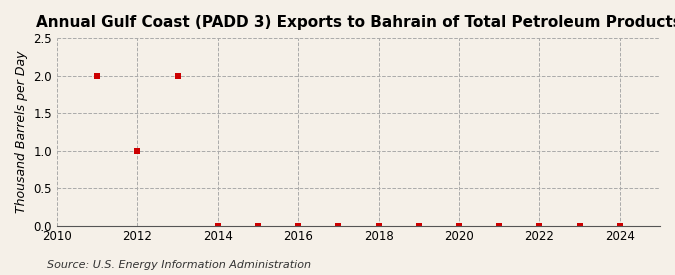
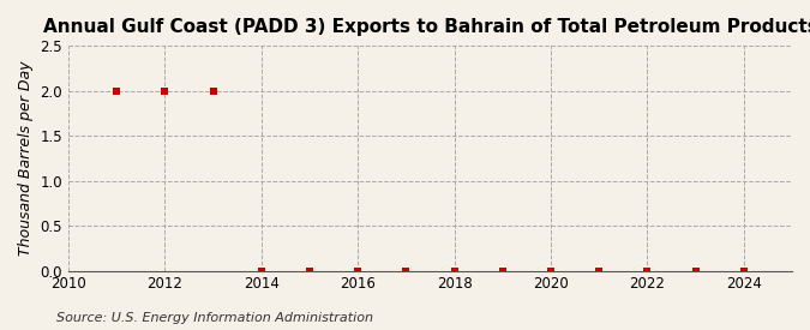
2012: 1 -> 2
